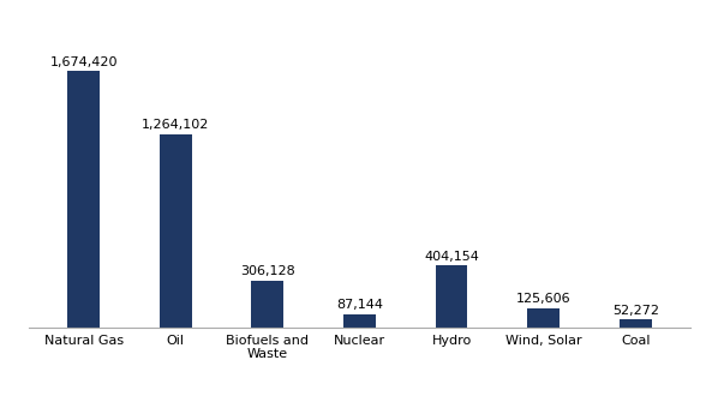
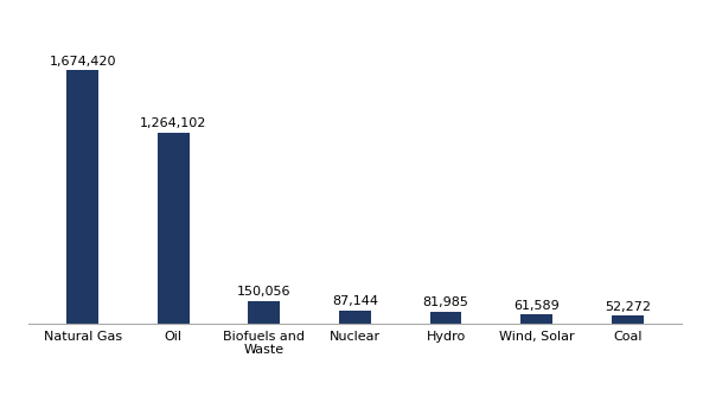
Biofuels and Waste: 306,128 -> 150,056
Hydro: 404,154 -> 81,985
Wind, Solar: 125,606 -> 61,589
